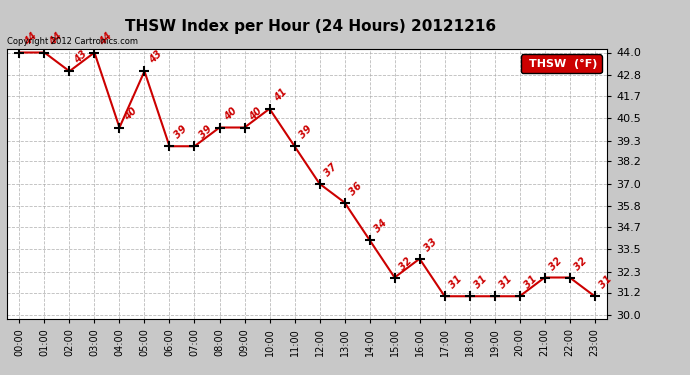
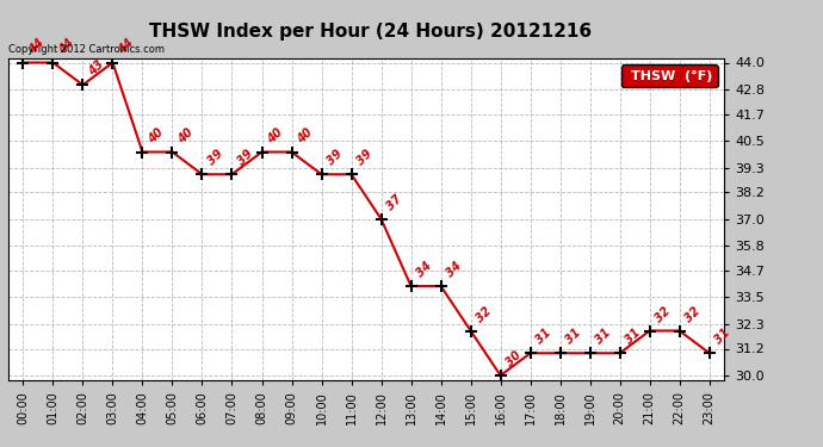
05:00: 43 -> 40
10:00: 41 -> 39
13:00: 36 -> 34
16:00: 33 -> 30
